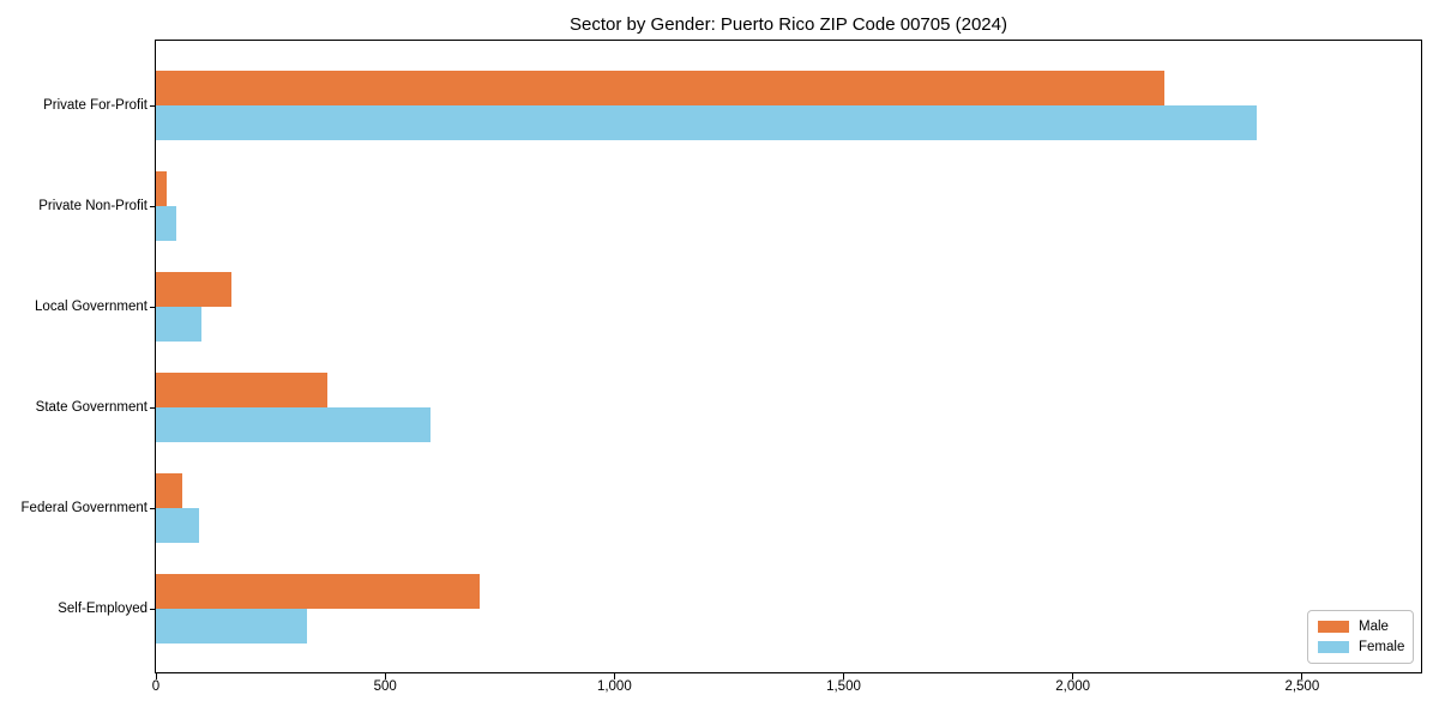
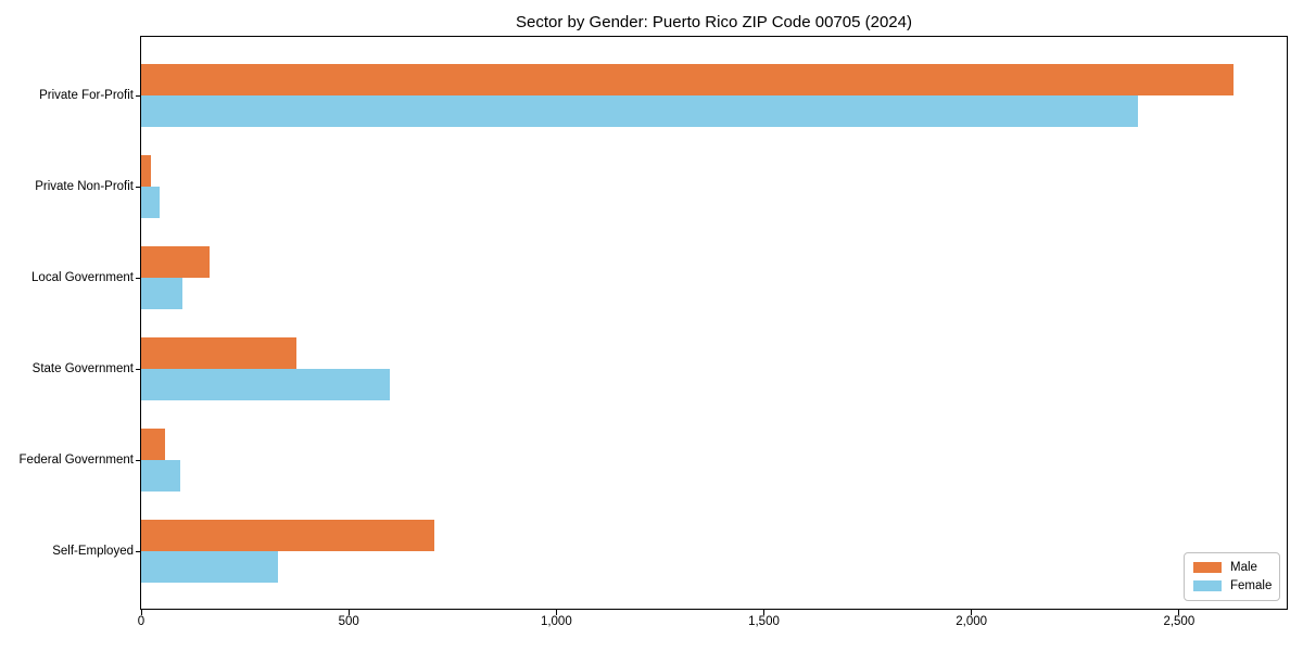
Male/Private For-Profit: 2200 -> 2630
